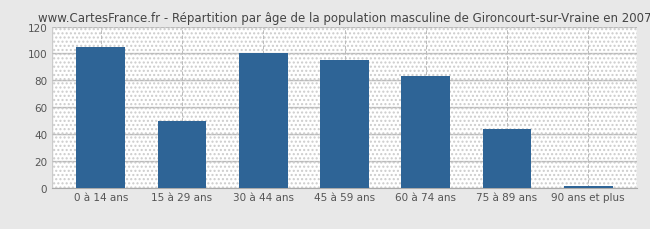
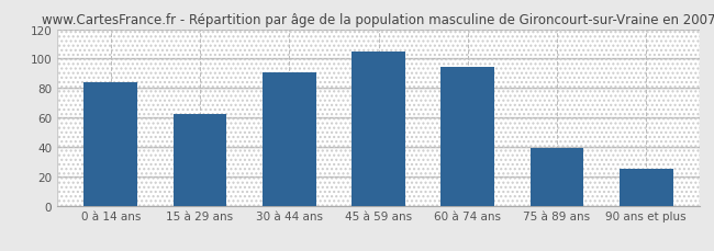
0 à 14 ans: 105 -> 84
15 à 29 ans: 50 -> 62
30 à 44 ans: 100 -> 91
45 à 59 ans: 95 -> 105
60 à 74 ans: 83 -> 94
75 à 89 ans: 44 -> 39
90 ans et plus: 1 -> 25
